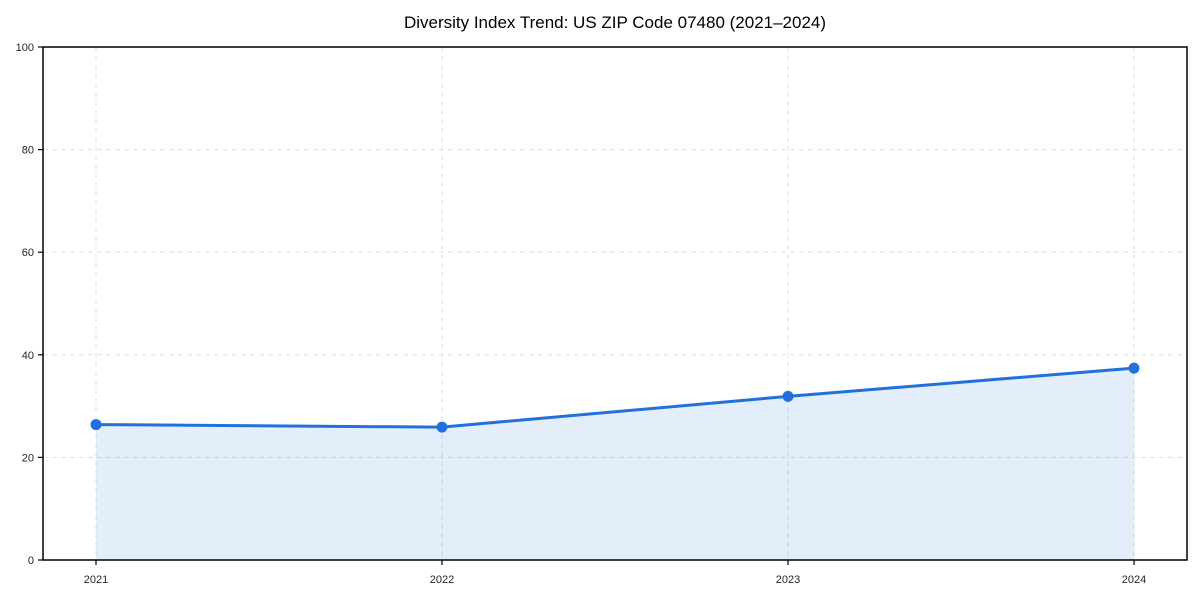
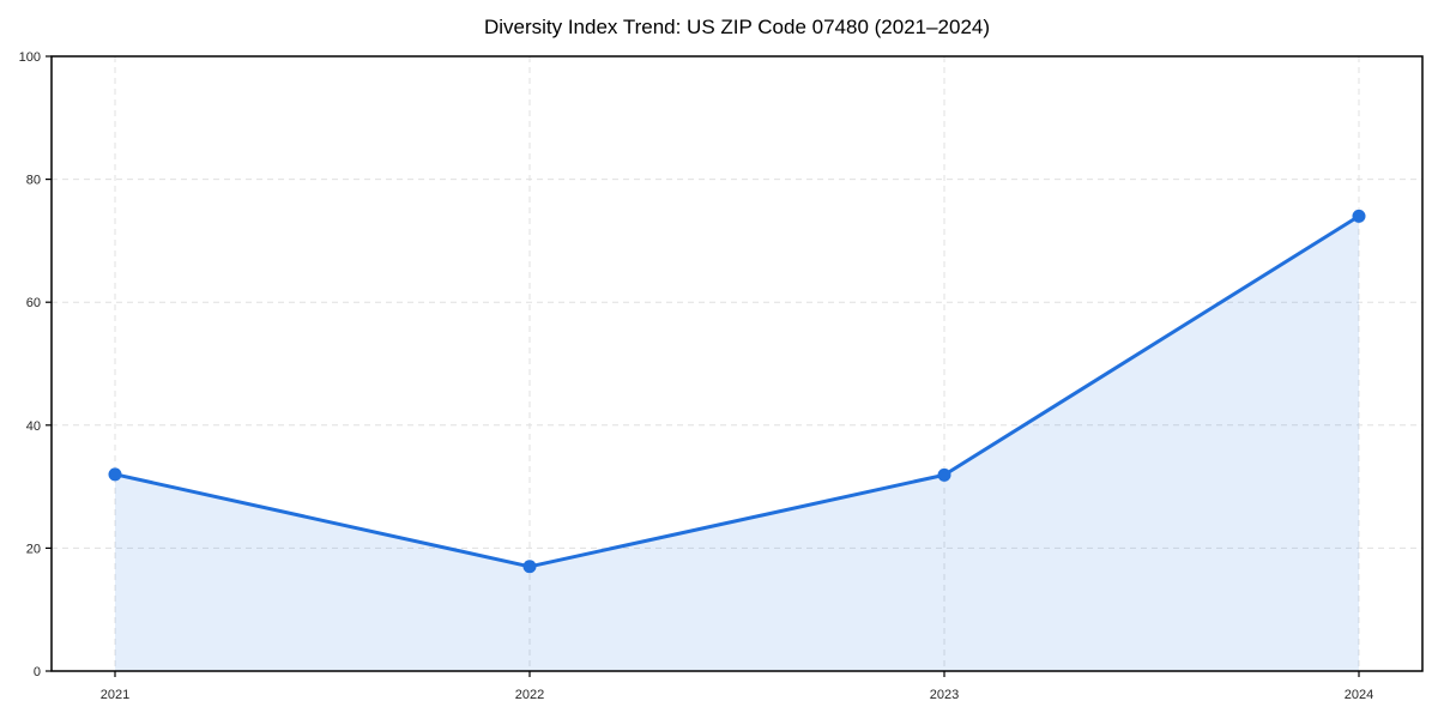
2021: 26 -> 32
2022: 26 -> 17
2024: 37 -> 74
